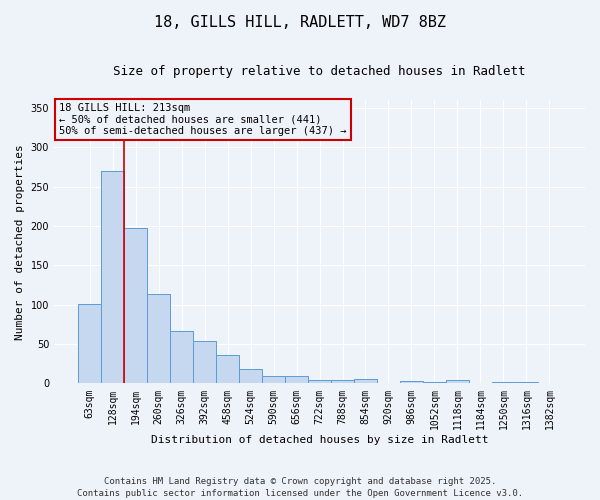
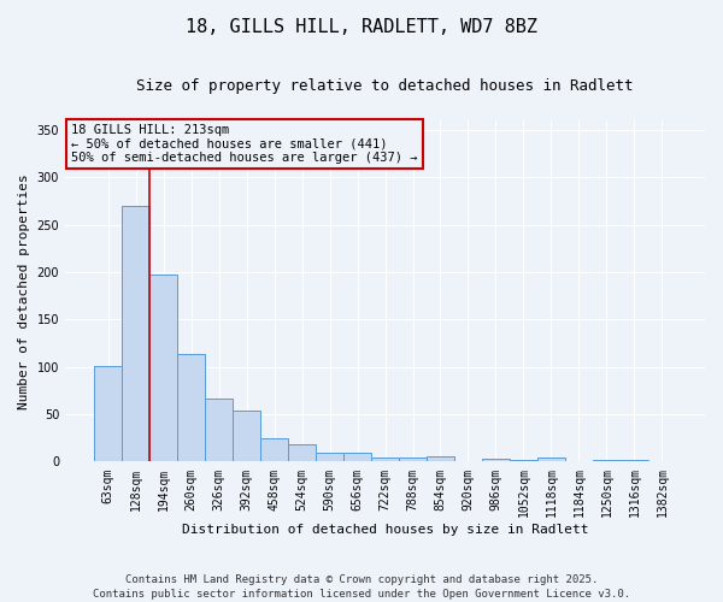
458sqm: 36 -> 25
